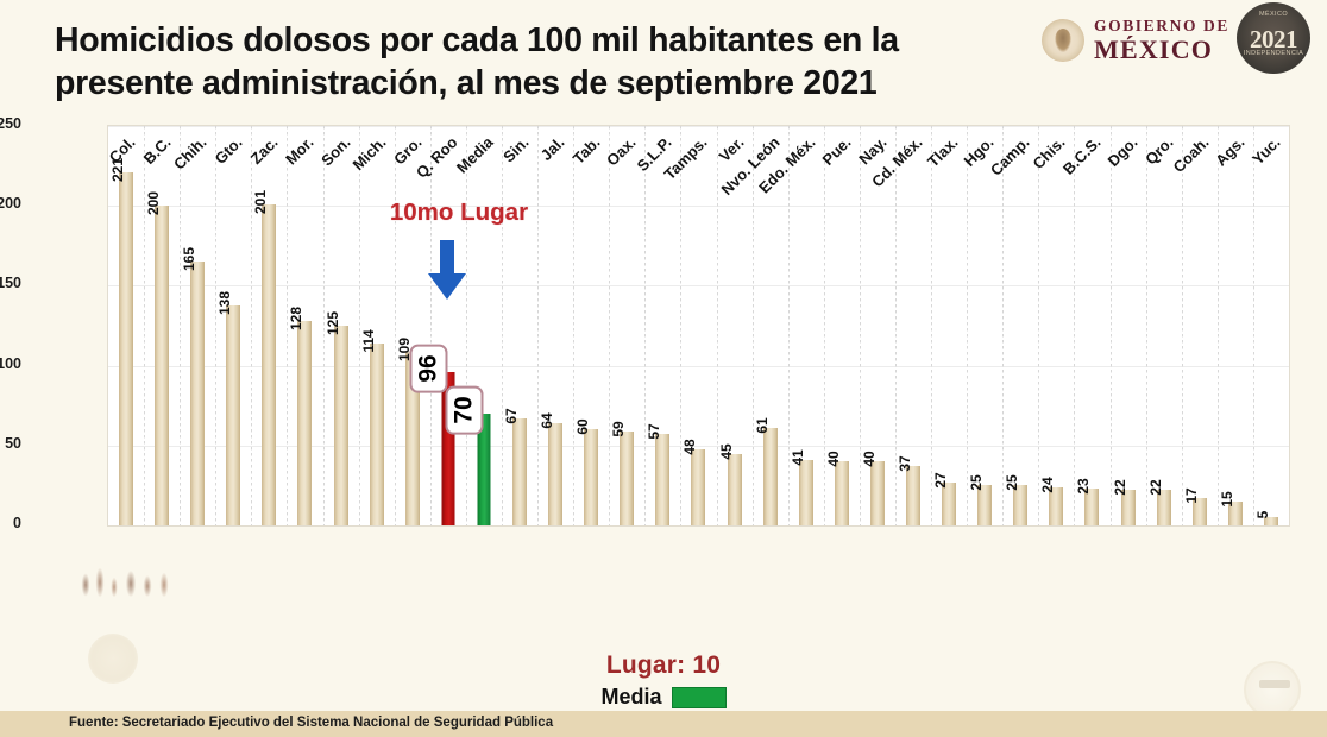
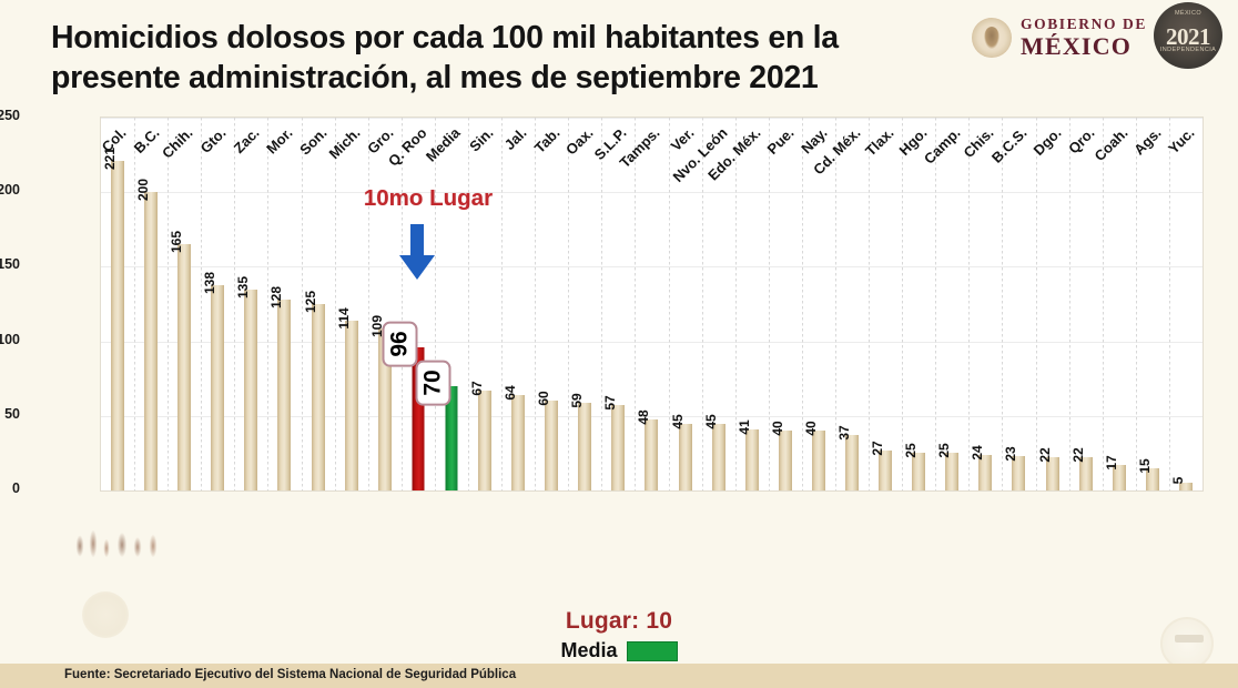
Zac.: 201 -> 135
Nvo. León: 61 -> 45
